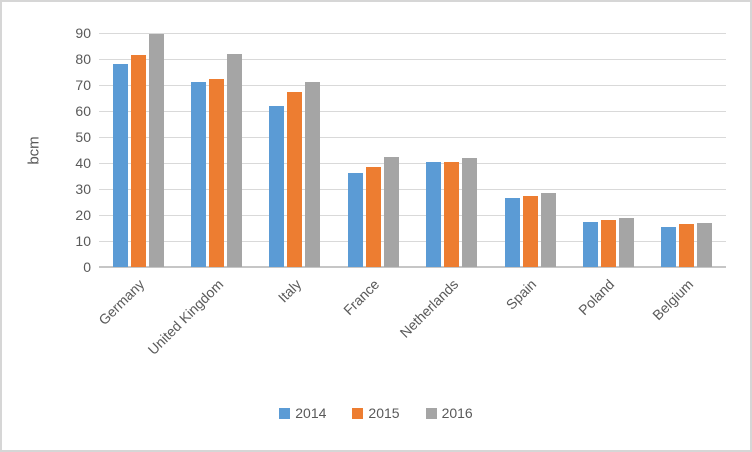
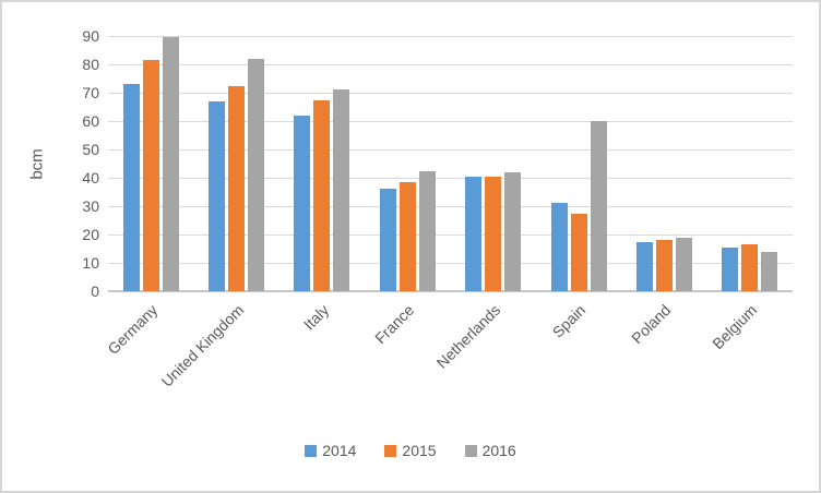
2014/Germany: 78 -> 73
2014/United Kingdom: 71 -> 67
2014/Spain: 26 -> 31
2016/Spain: 28 -> 60
2016/Belgium: 17 -> 14
